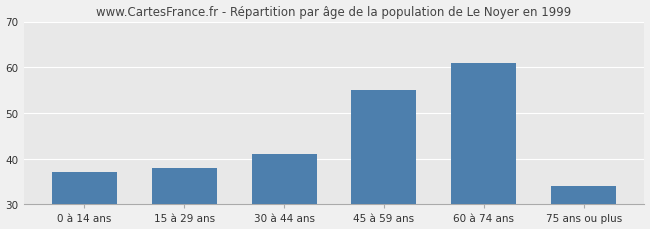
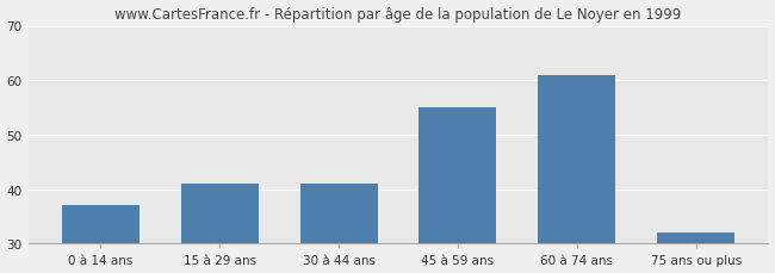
15 à 29 ans: 38 -> 41
75 ans ou plus: 34 -> 32
